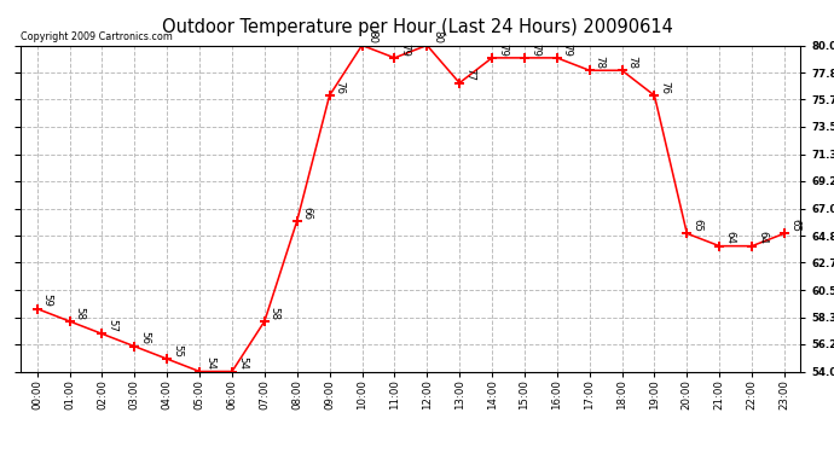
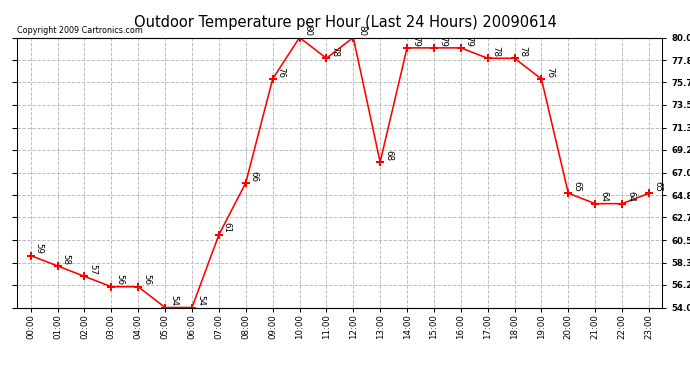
04:00: 55 -> 56
07:00: 58 -> 61
11:00: 79 -> 78
13:00: 77 -> 68
